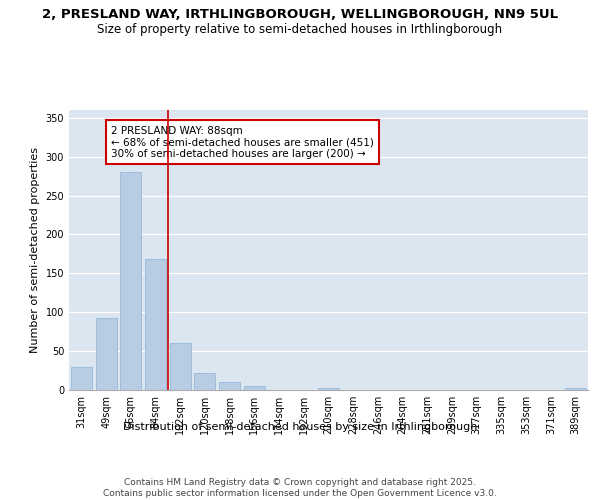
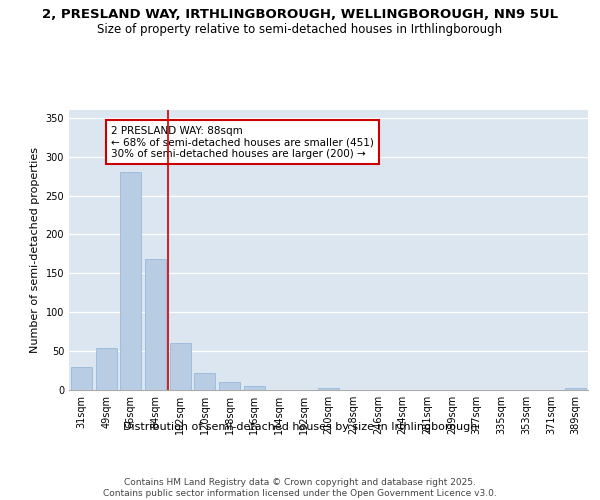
49sqm: 92 -> 54
